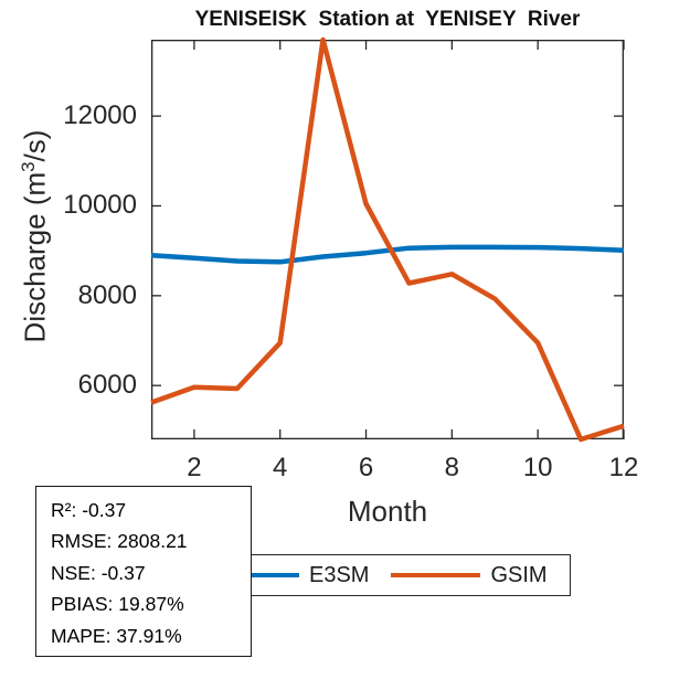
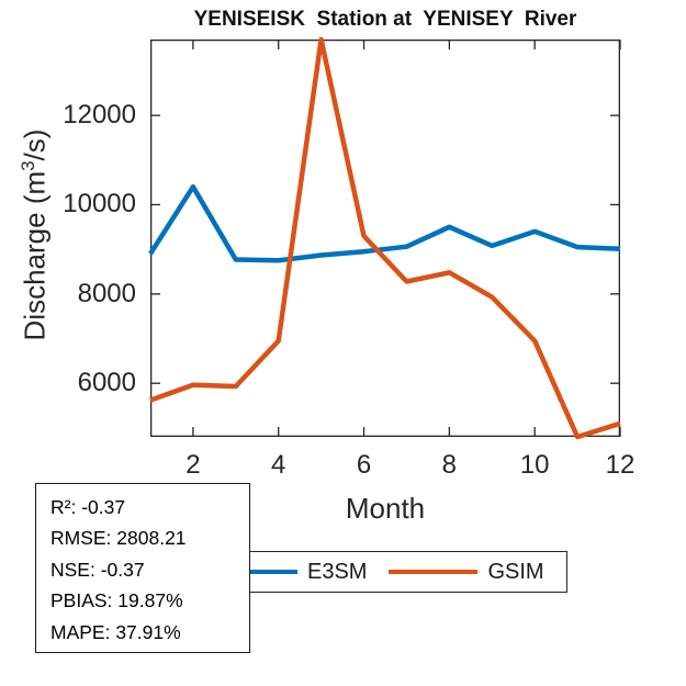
E3SM/2: 8800 -> 10400
GSIM/6: 10000 -> 9300
E3SM/8: 9100 -> 9500
E3SM/10: 9100 -> 9400
